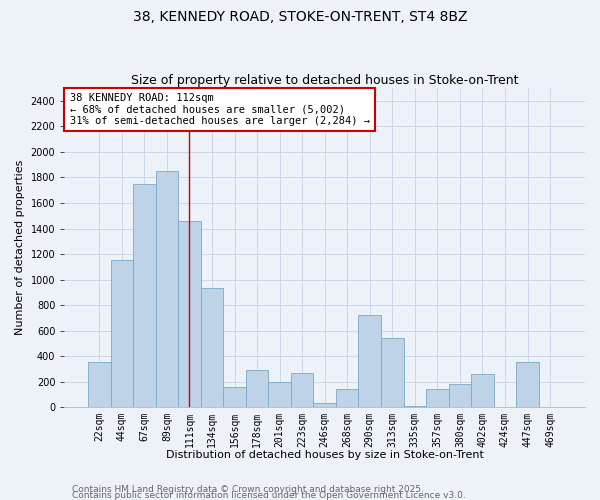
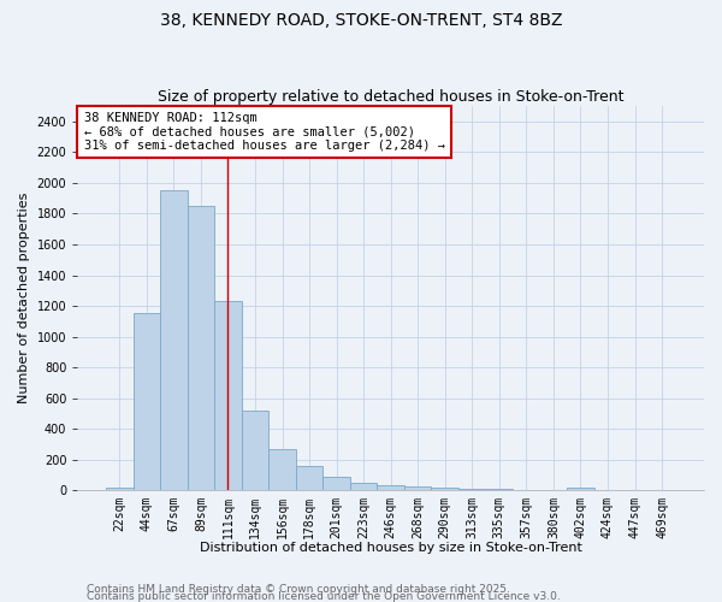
22sqm: 350 -> 20
67sqm: 1750 -> 1950
111sqm: 1460 -> 1230
134sqm: 930 -> 520
156sqm: 160 -> 270
178sqm: 290 -> 160
201sqm: 200 -> 90
223sqm: 270 -> 40
268sqm: 140 -> 20
290sqm: 720 -> 20
313sqm: 540 -> 10
357sqm: 140 -> 0
380sqm: 180 -> 0
402sqm: 260 -> 20
447sqm: 350 -> 0
